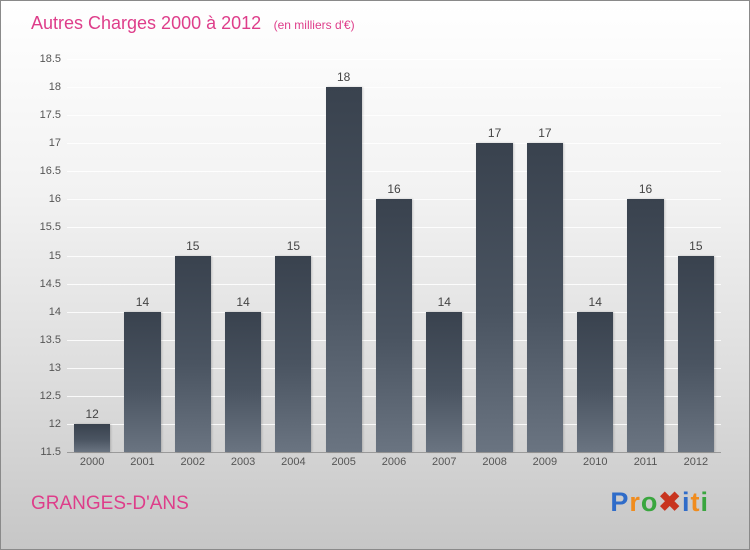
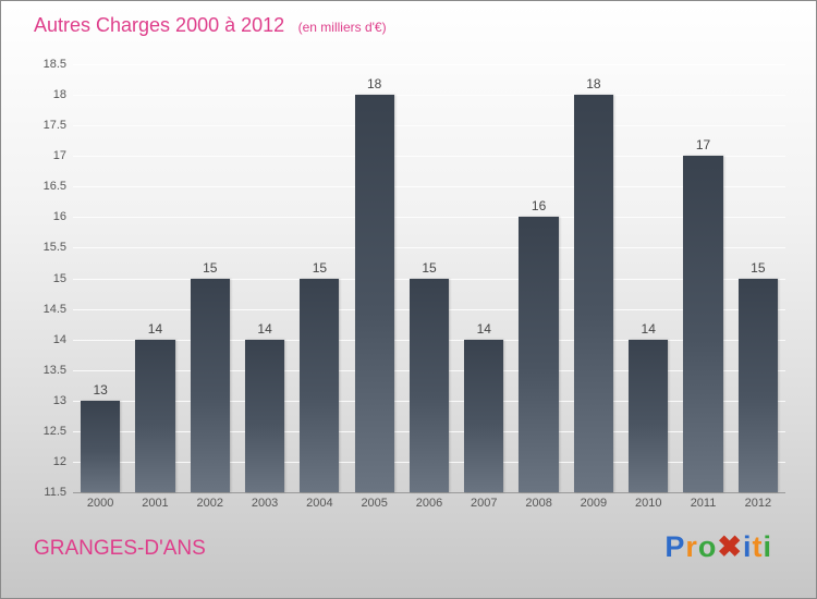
2000: 12 -> 13
2006: 16 -> 15
2008: 17 -> 16
2009: 17 -> 18
2011: 16 -> 17
